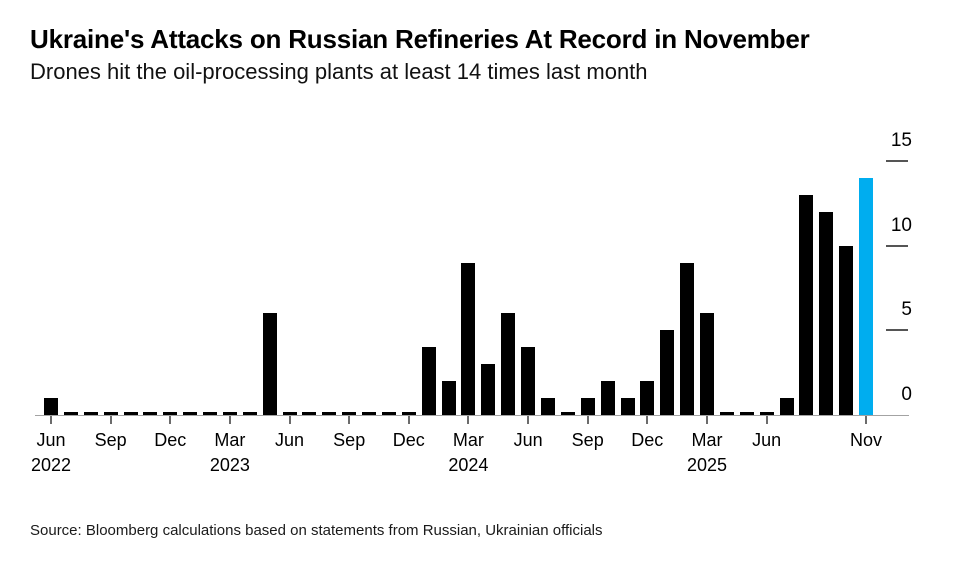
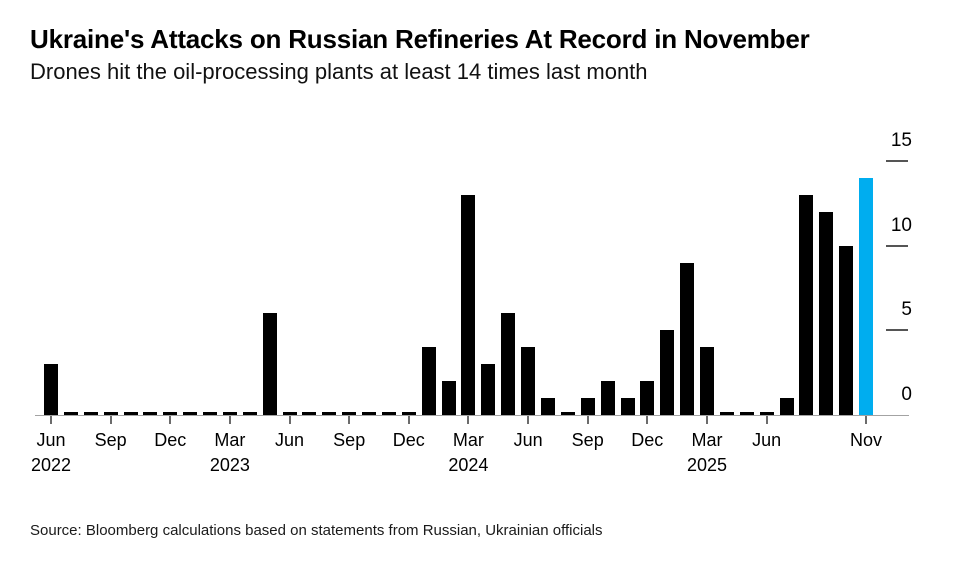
Jun 2022: 1 -> 3
Mar 2024: 9 -> 13
Mar 2025: 6 -> 4
